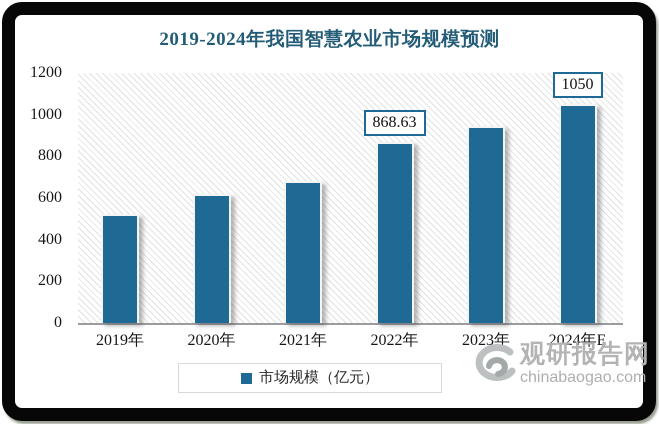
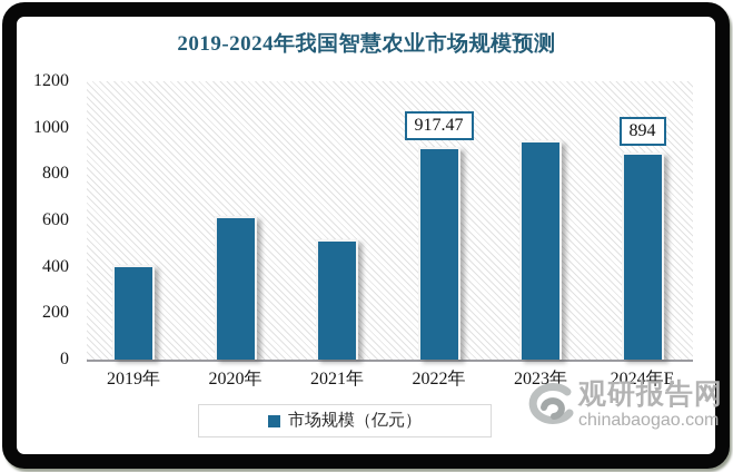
2019年: 520 -> 410
2021年: 680 -> 520
2022年: 868.63 -> 917.47
2024年E: 1050 -> 894
